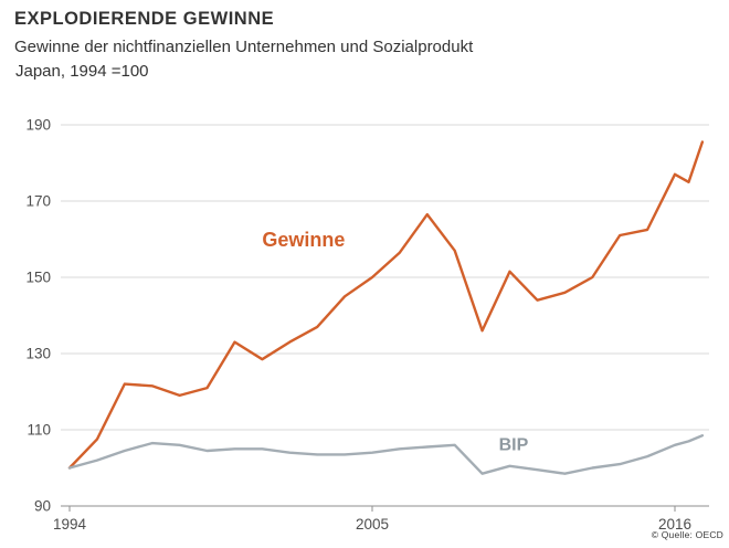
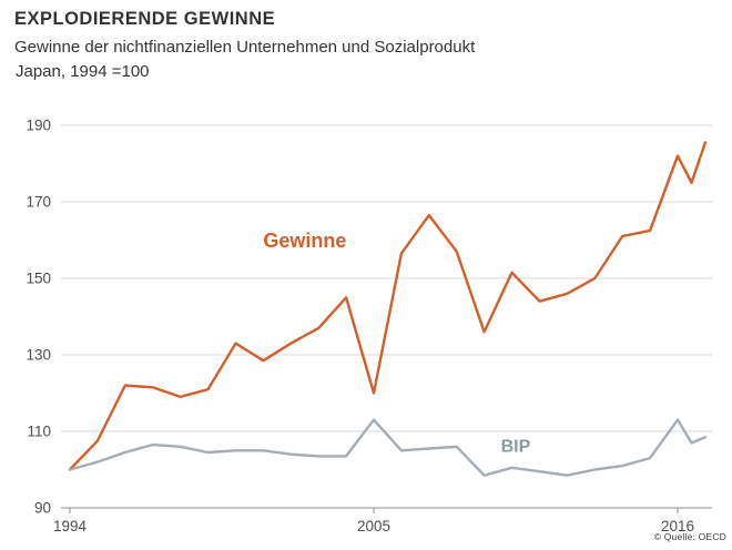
Gewinne/2005: 150 -> 120
BIP/2005: 104 -> 113
Gewinne/2016: 177 -> 182
BIP/2016: 106 -> 113
